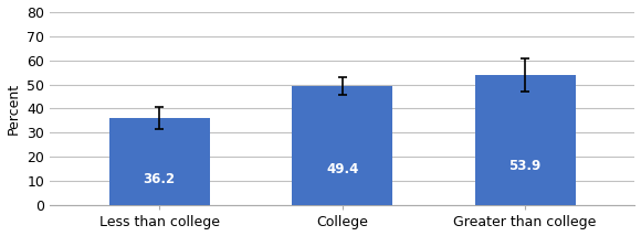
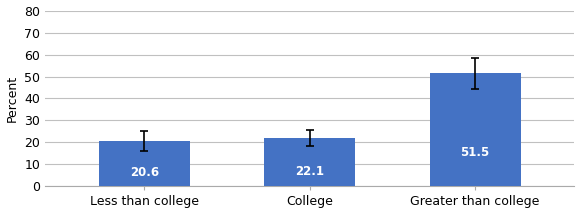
Less than college: 36.2 -> 20.6
College: 49.4 -> 22.1
Greater than college: 53.9 -> 51.5
